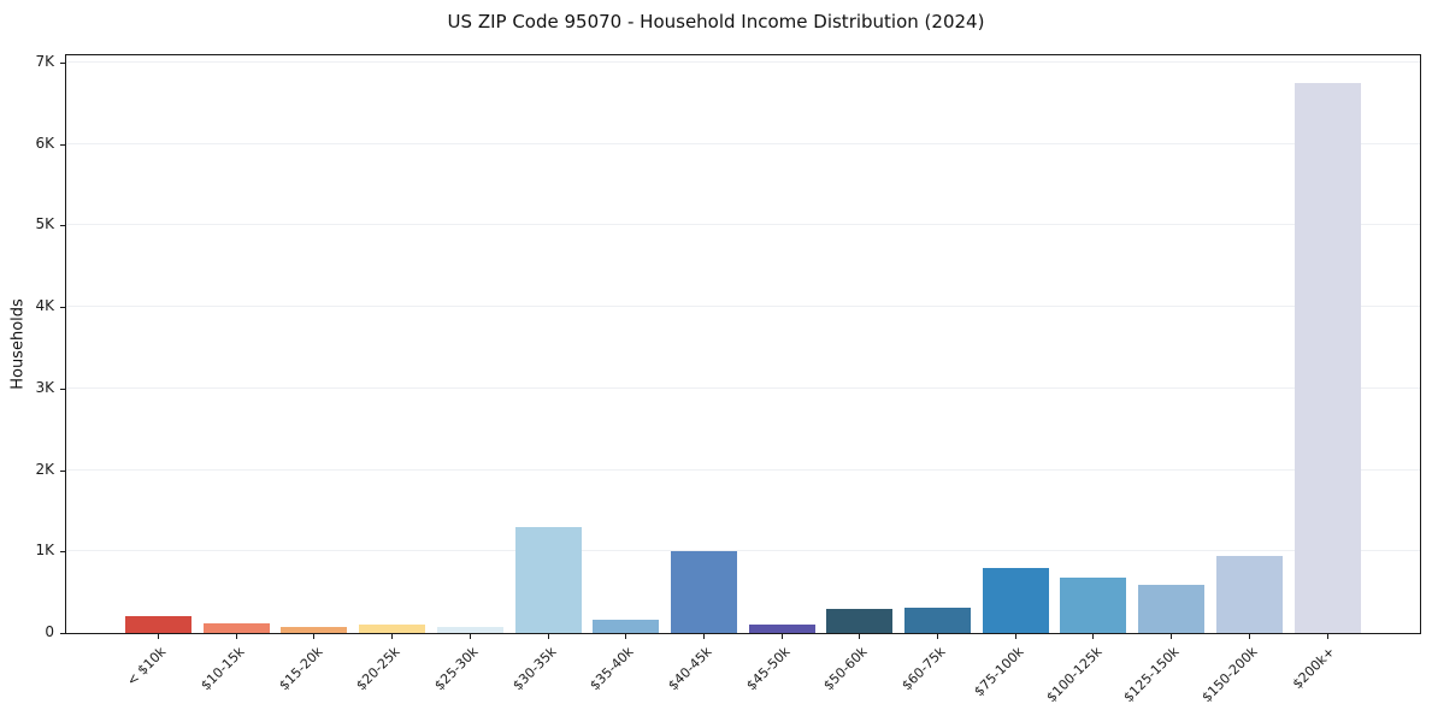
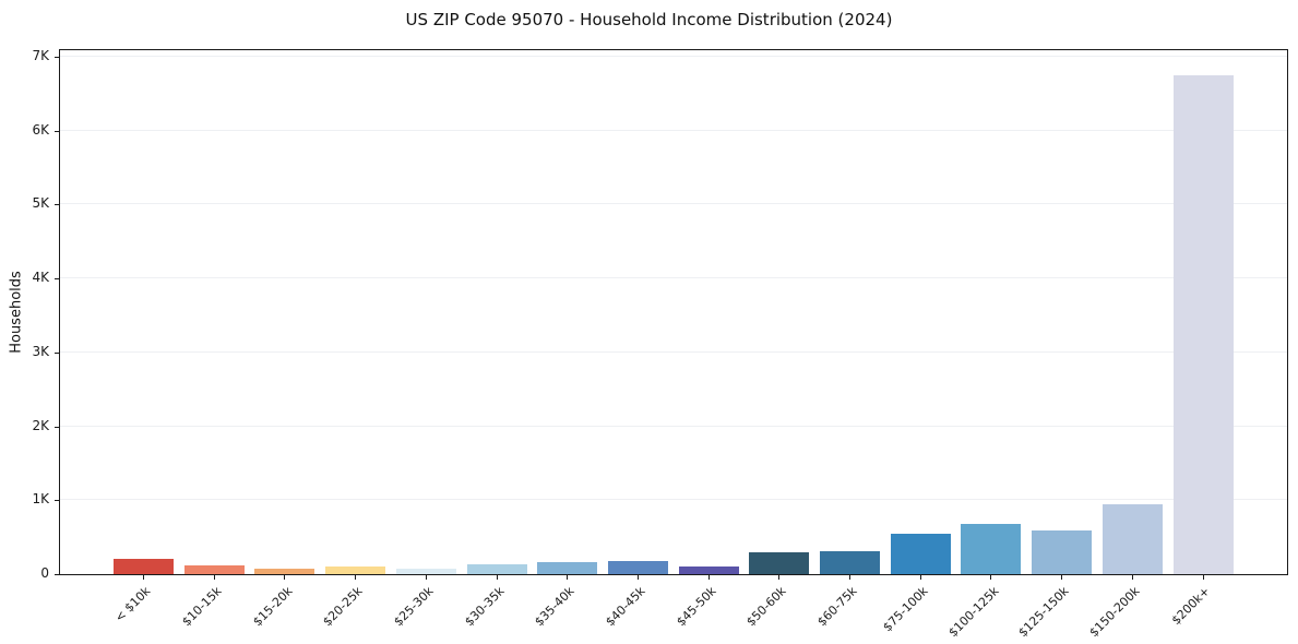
$30-35k: 1.3K -> 0.1K
$40-45k: 1.0K -> 0.2K
$75-100k: 0.8K -> 0.6K
